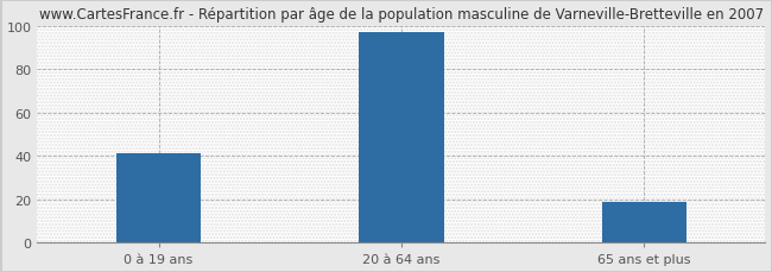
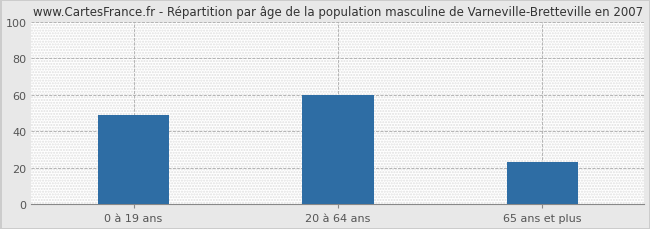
0 à 19 ans: 41 -> 49
20 à 64 ans: 97 -> 60
65 ans et plus: 19 -> 23
